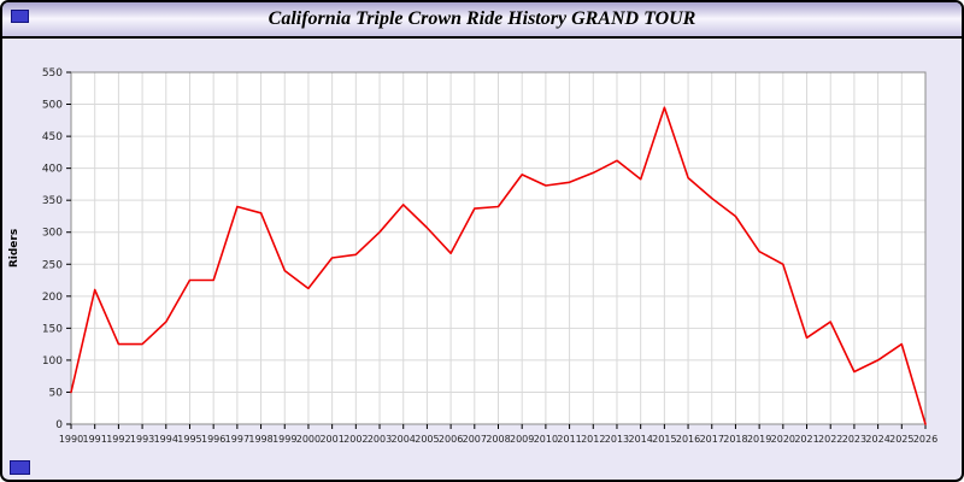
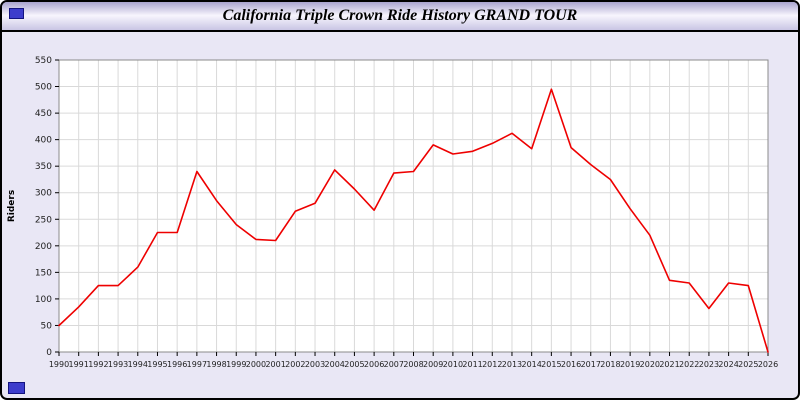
1991: 210 -> 80
1998: 330 -> 280
2001: 260 -> 210
2003: 300 -> 280
2020: 250 -> 220
2022: 160 -> 130
2024: 100 -> 130
